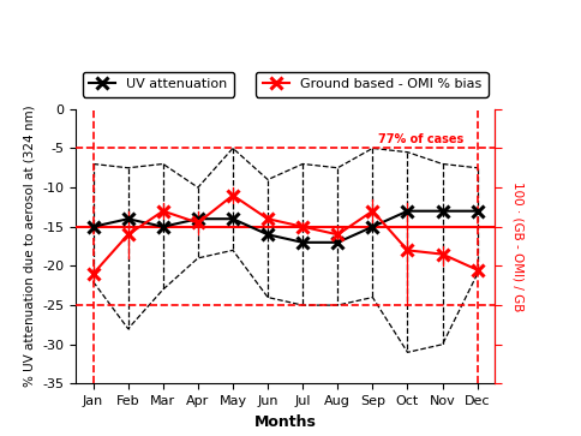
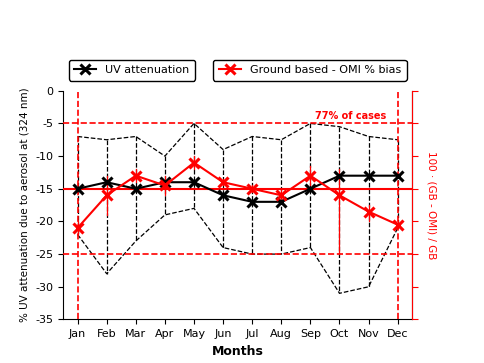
Ground based - OMI % bias/Oct: -18.0 -> -16.0
